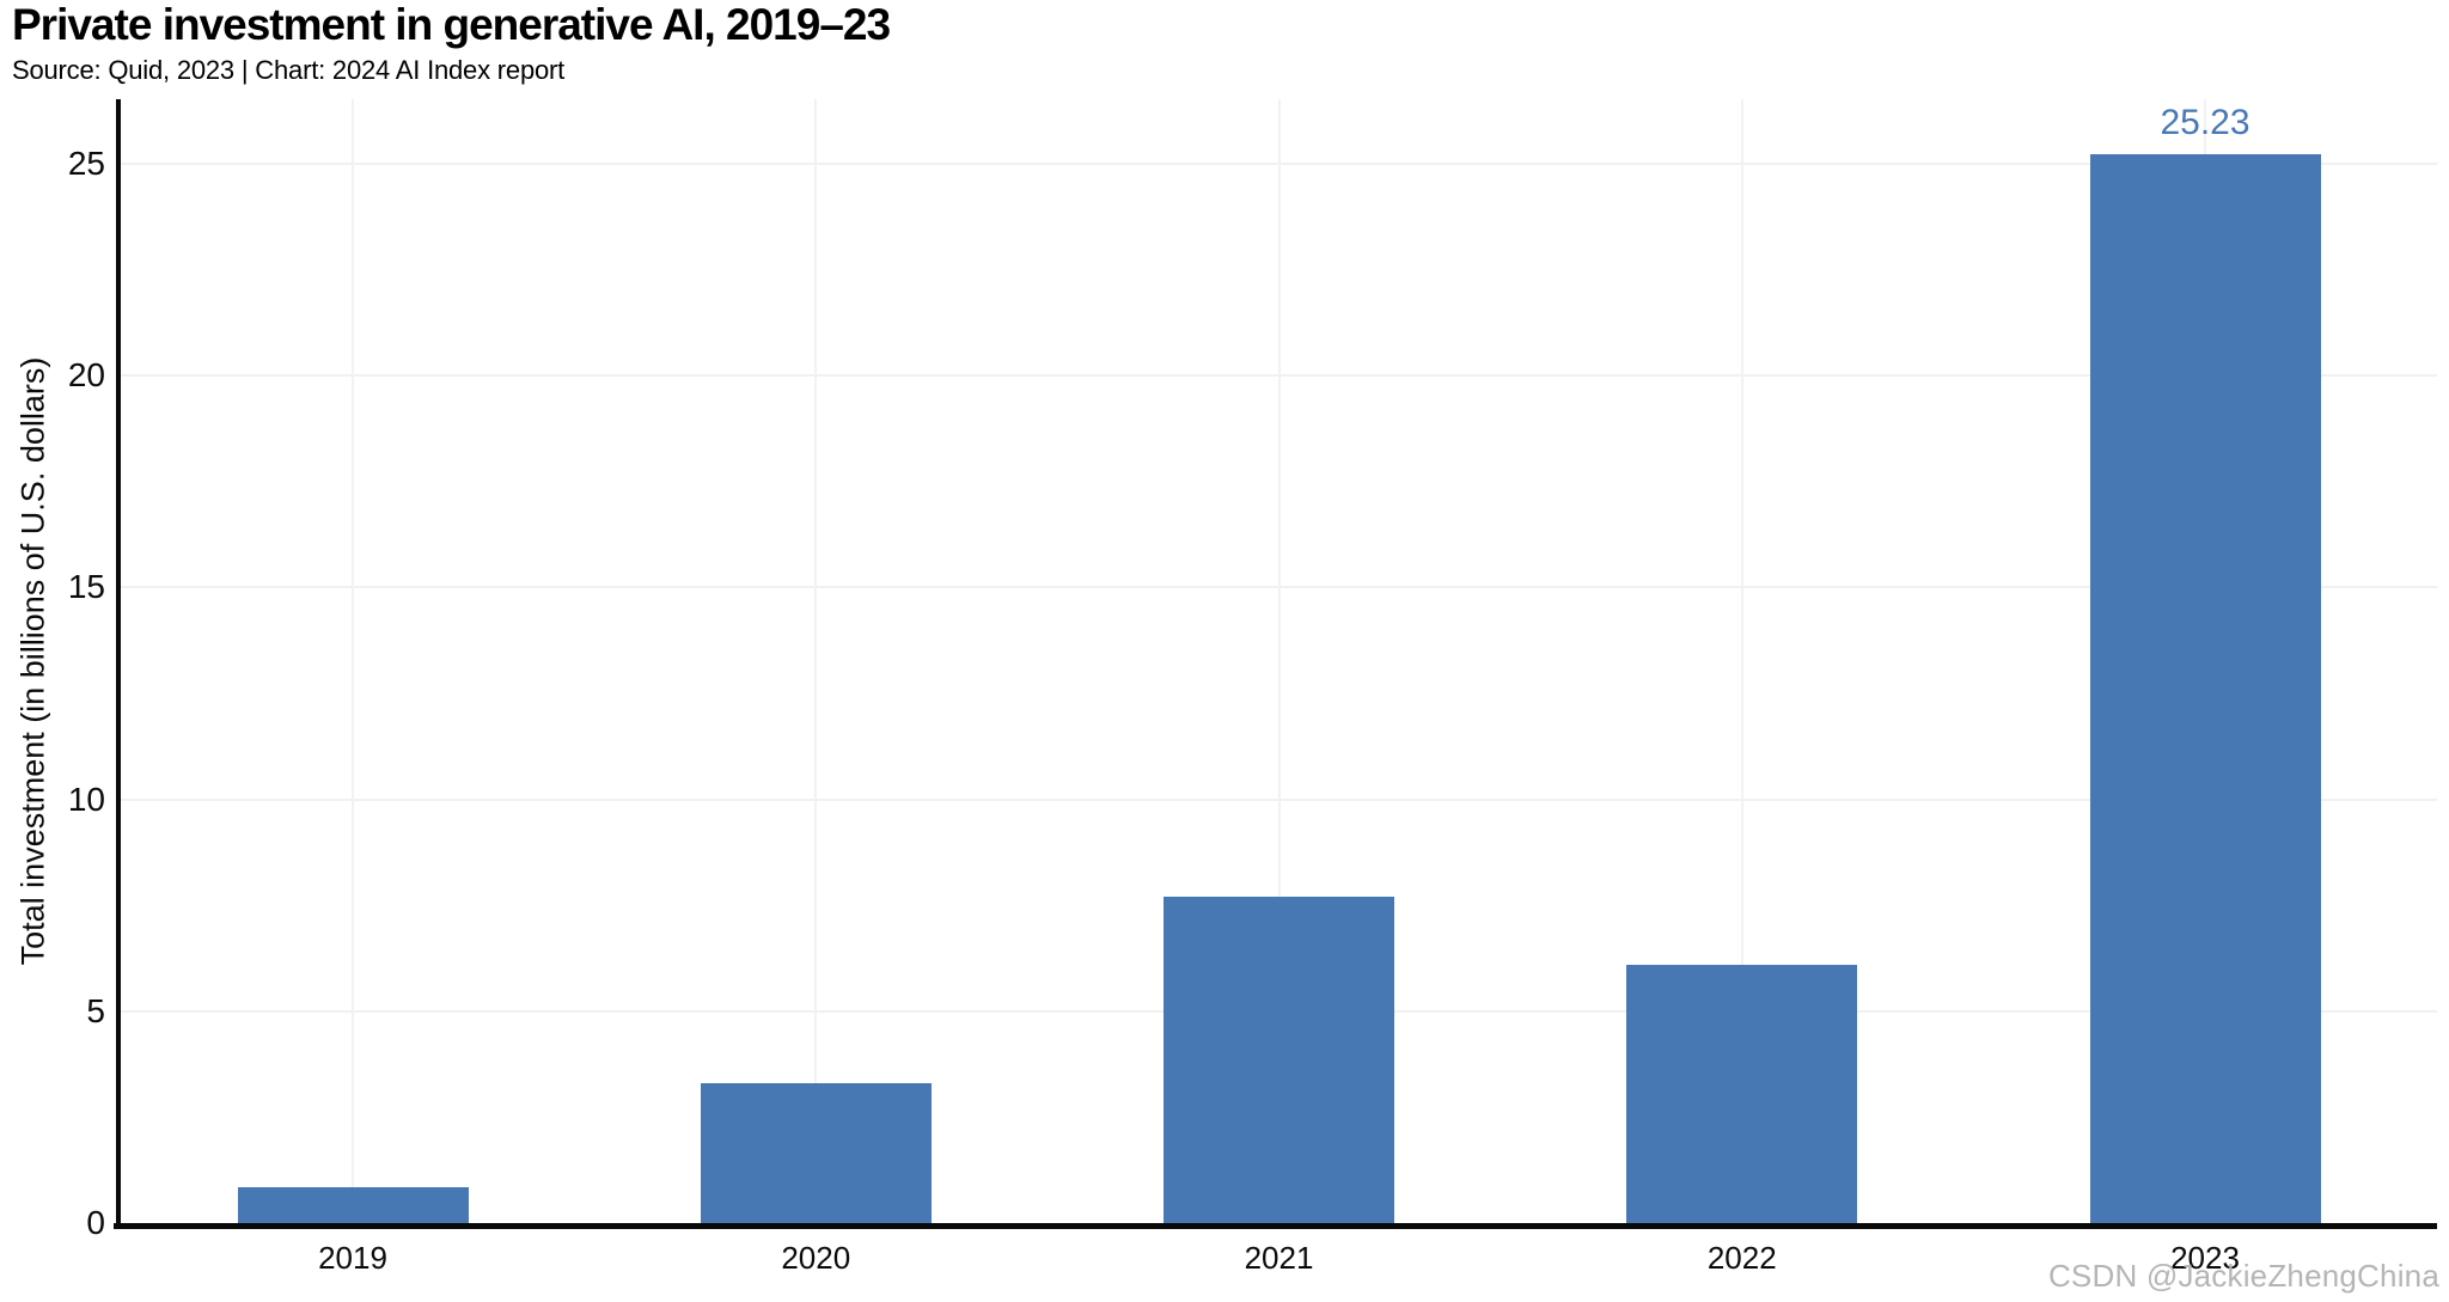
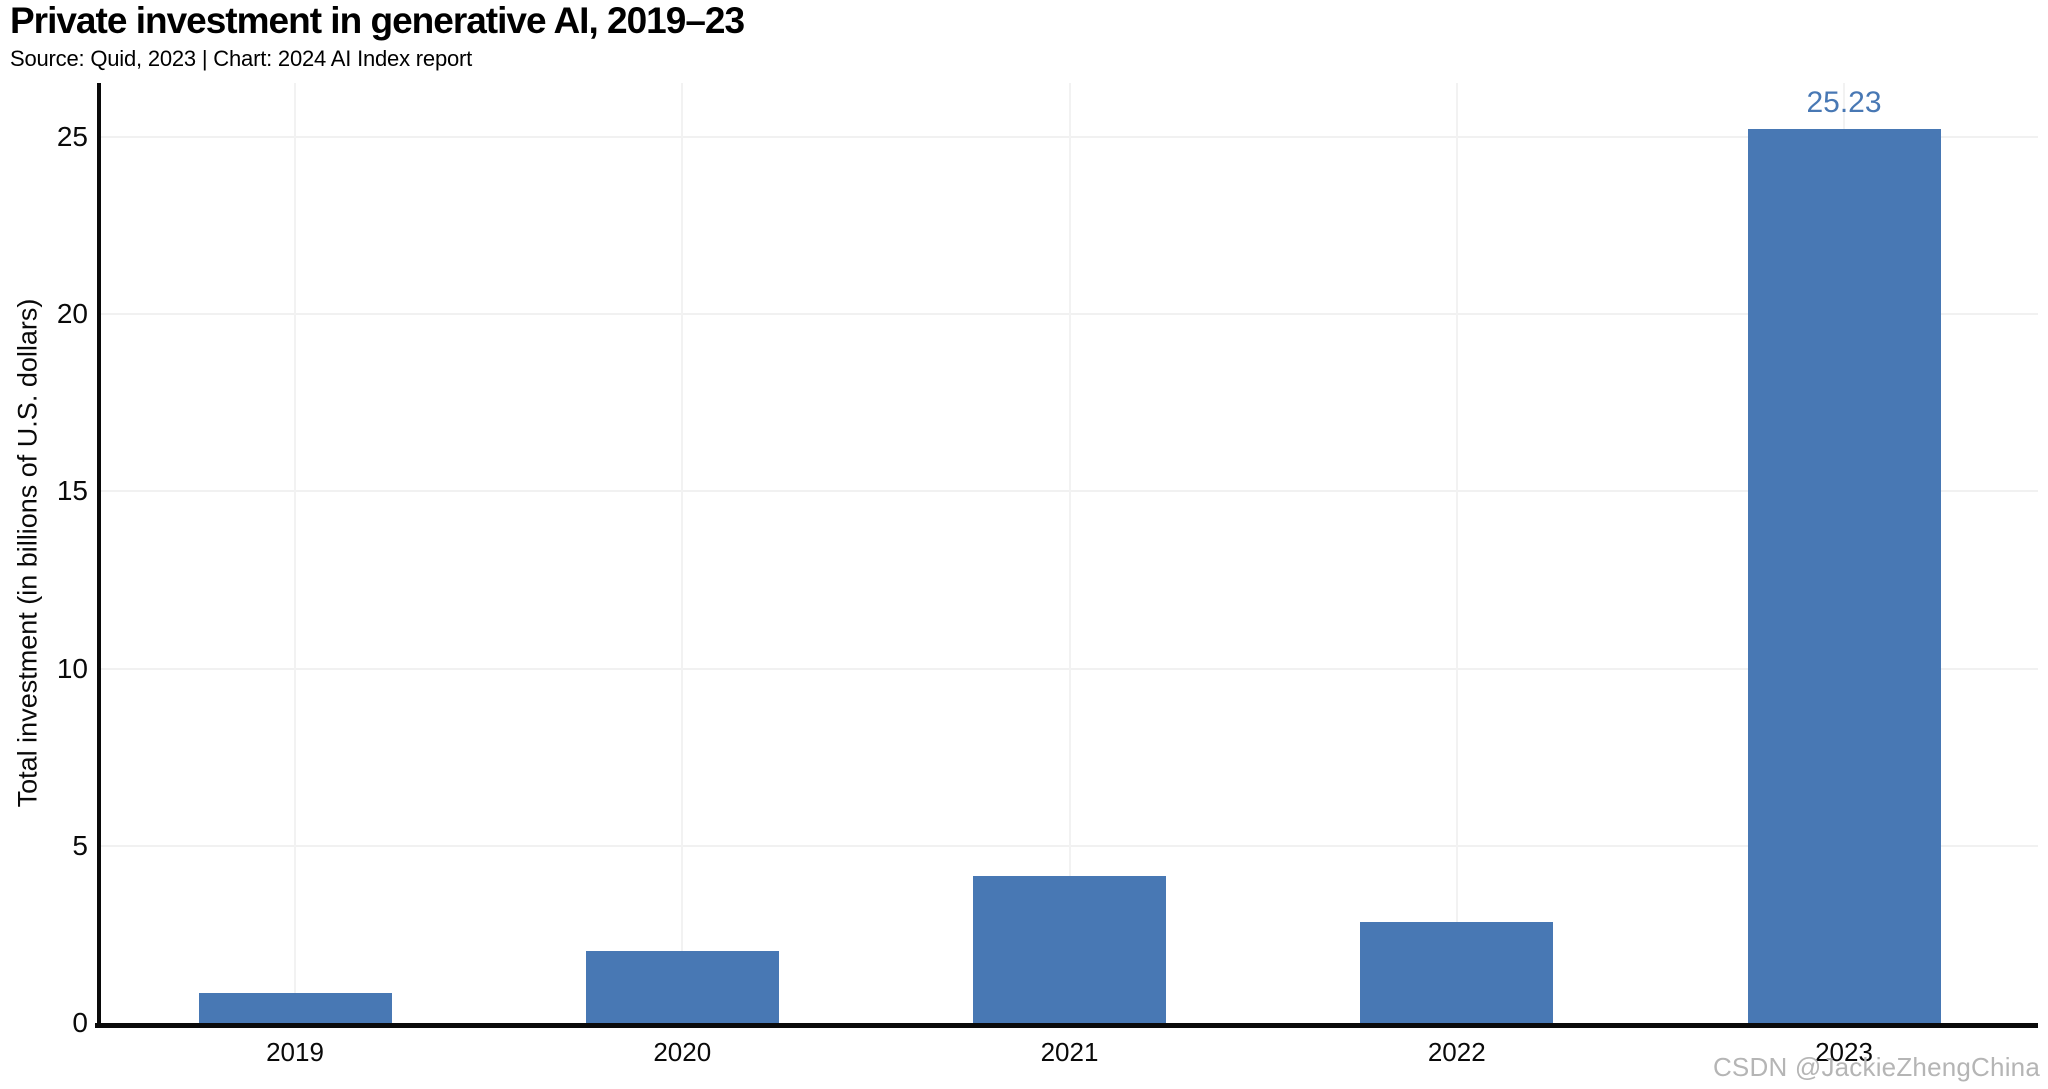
2020: 3.3 -> 2.0
2021: 7.7 -> 4.2
2022: 6.1 -> 2.9
